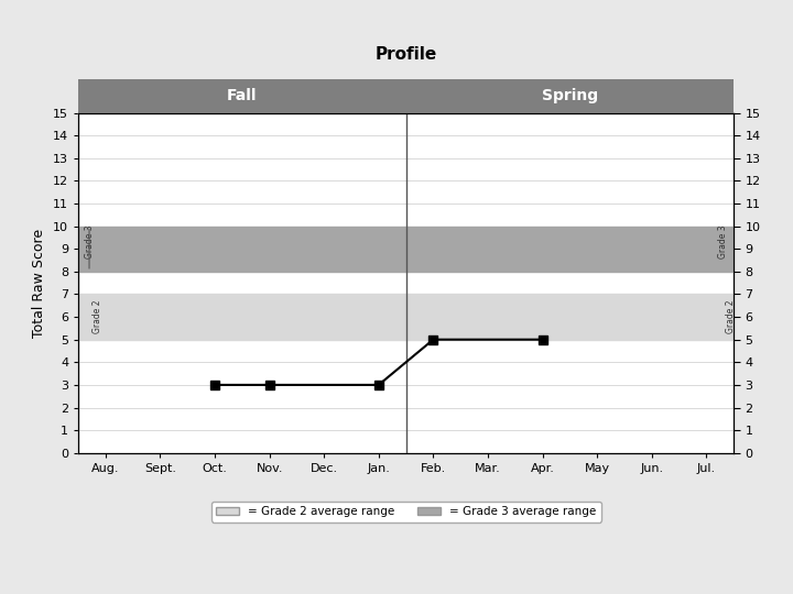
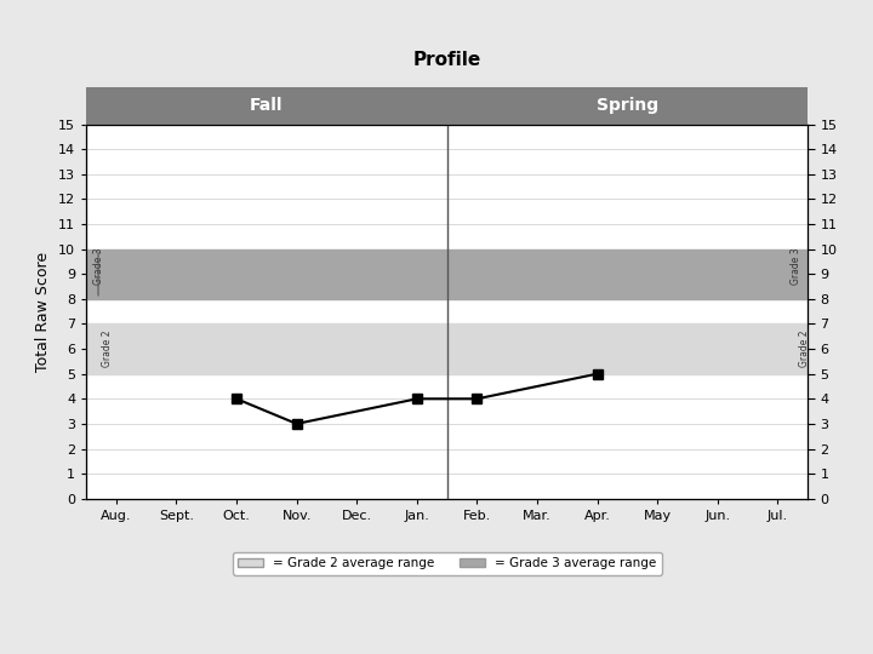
Oct.: 3 -> 4
Jan.: 3 -> 4
Feb.: 5 -> 4
